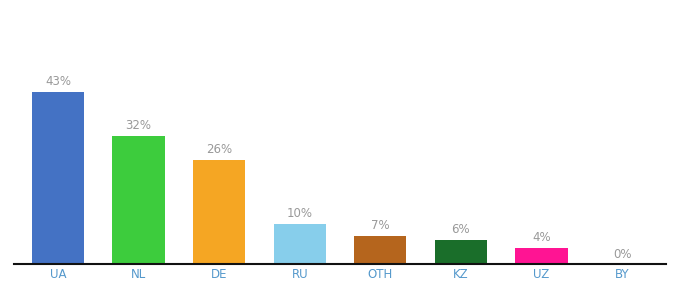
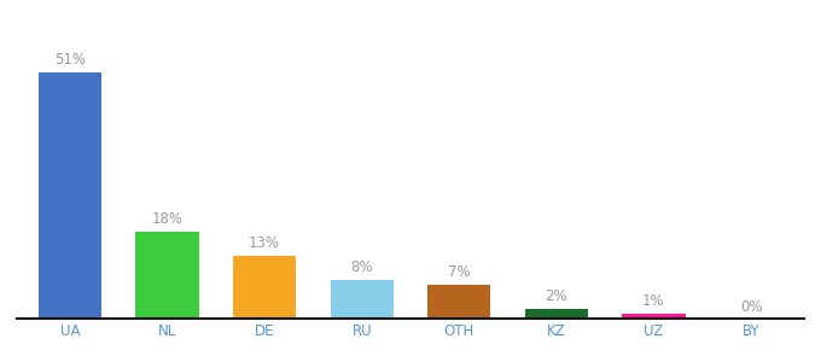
UA: 43% -> 51%
NL: 32% -> 18%
DE: 26% -> 13%
RU: 10% -> 8%
KZ: 6% -> 2%
UZ: 4% -> 1%
